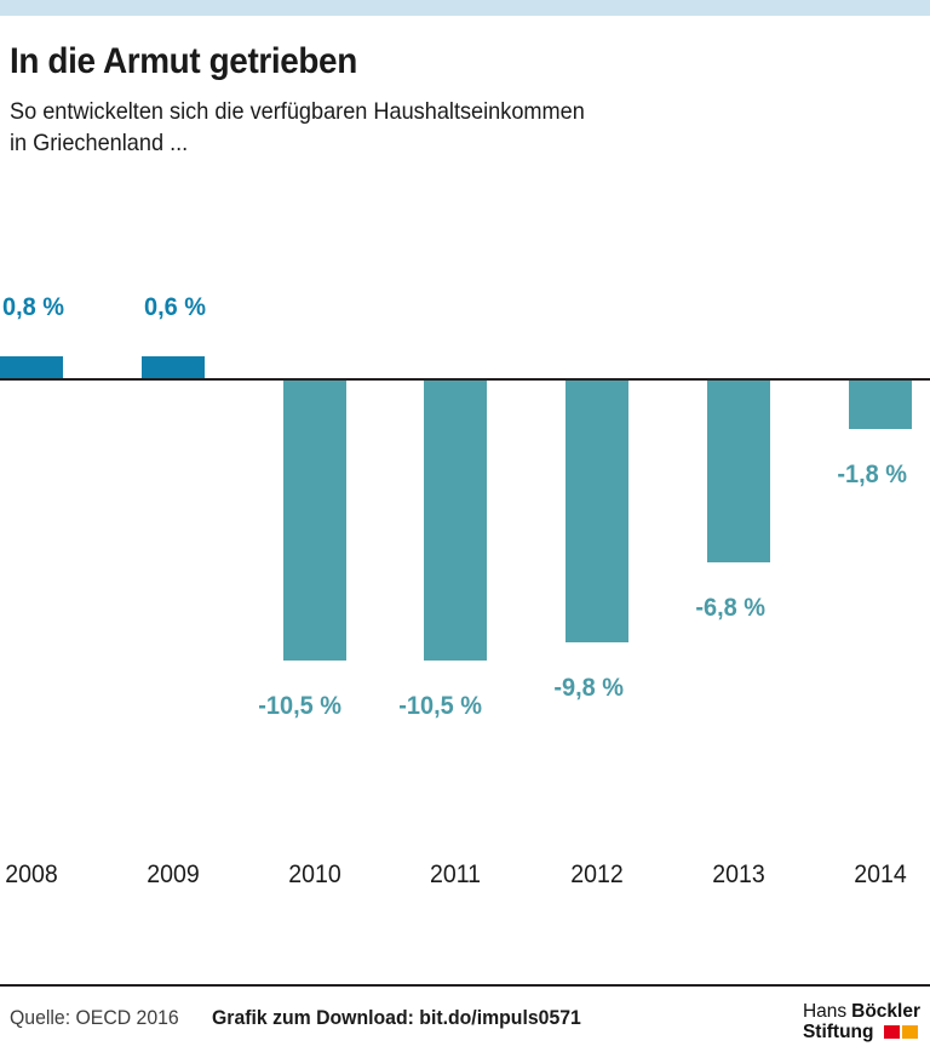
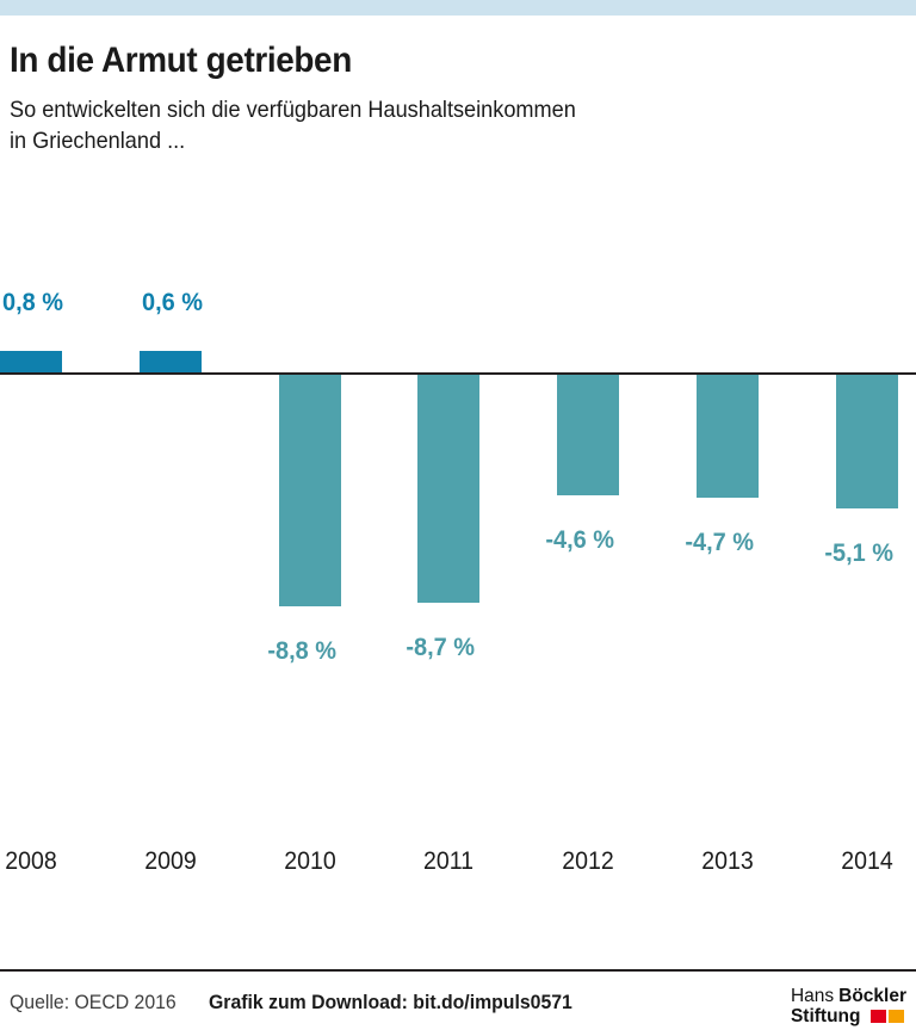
2010: -10,5 -> -8,8
2011: -10,5 -> -8,7
2012: -9,8 -> -4,6
2013: -6,8 -> -4,7
2014: -1,8 -> -5,1
